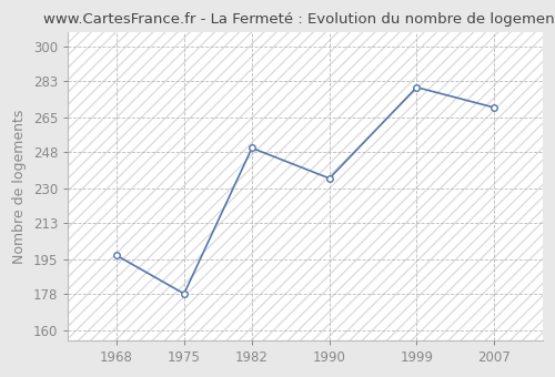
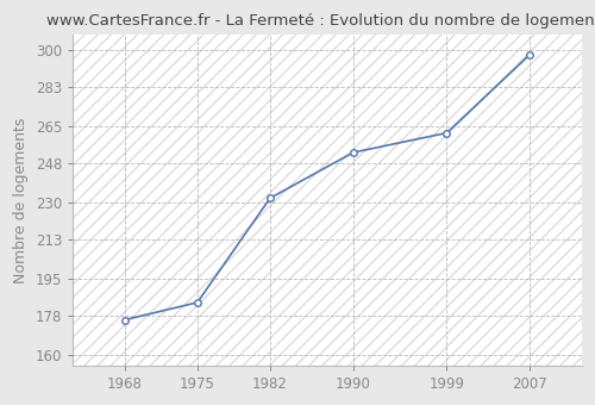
1968: 197 -> 176
1975: 178 -> 184
1982: 250 -> 232
1990: 235 -> 253
1999: 280 -> 262
2007: 270 -> 298
